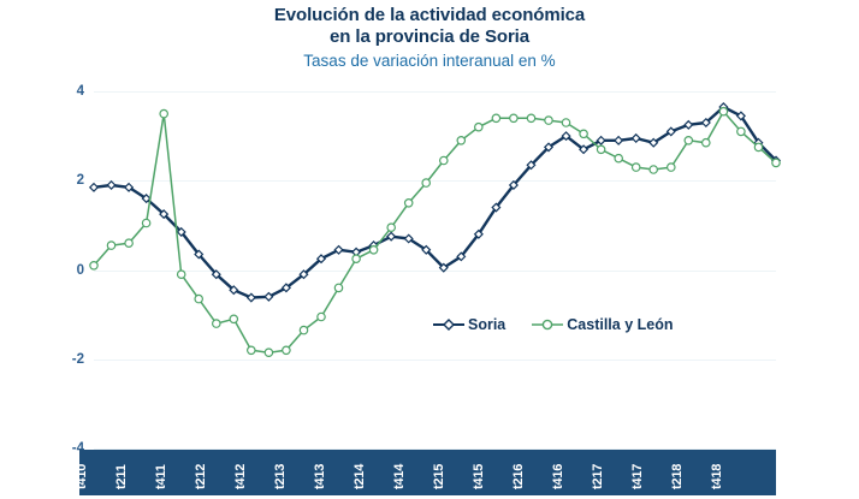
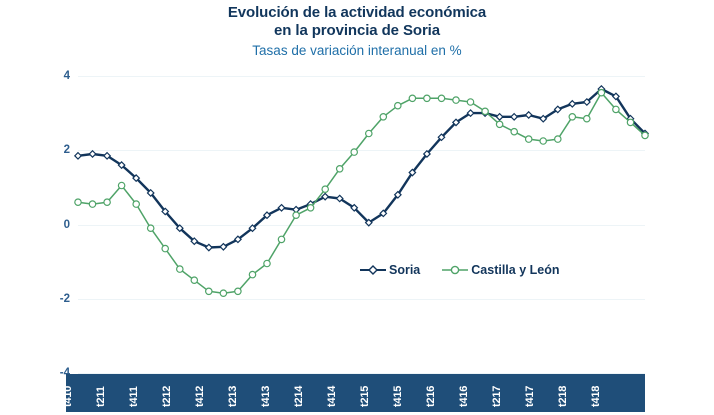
Castilla y León/t410: 0.1 -> 0.6
Castilla y León/t411: 3.5 -> 0.6
Castilla y León/t412: -1.1 -> -1.5
Soria/t417: 2.7 -> 3.0
